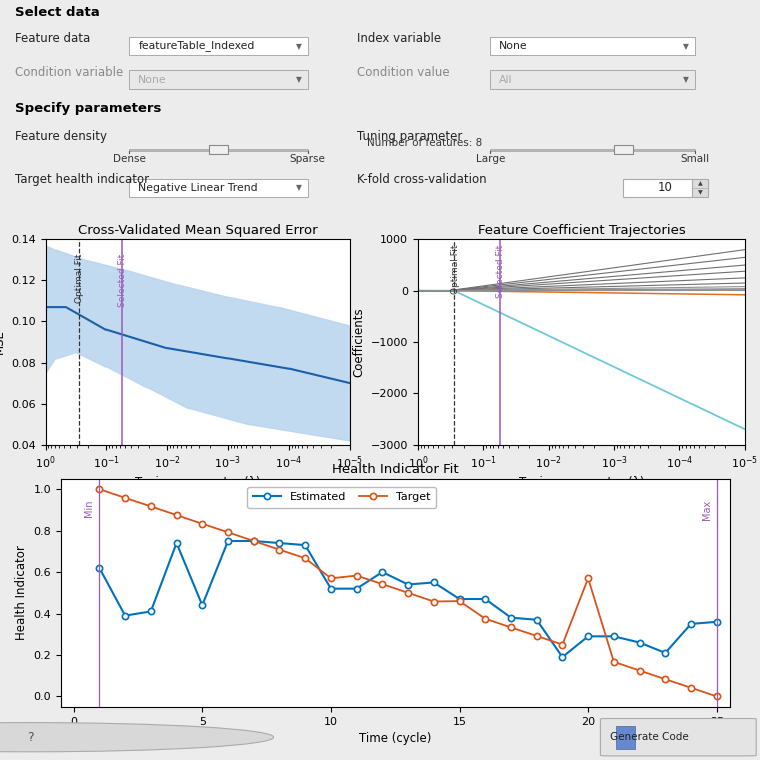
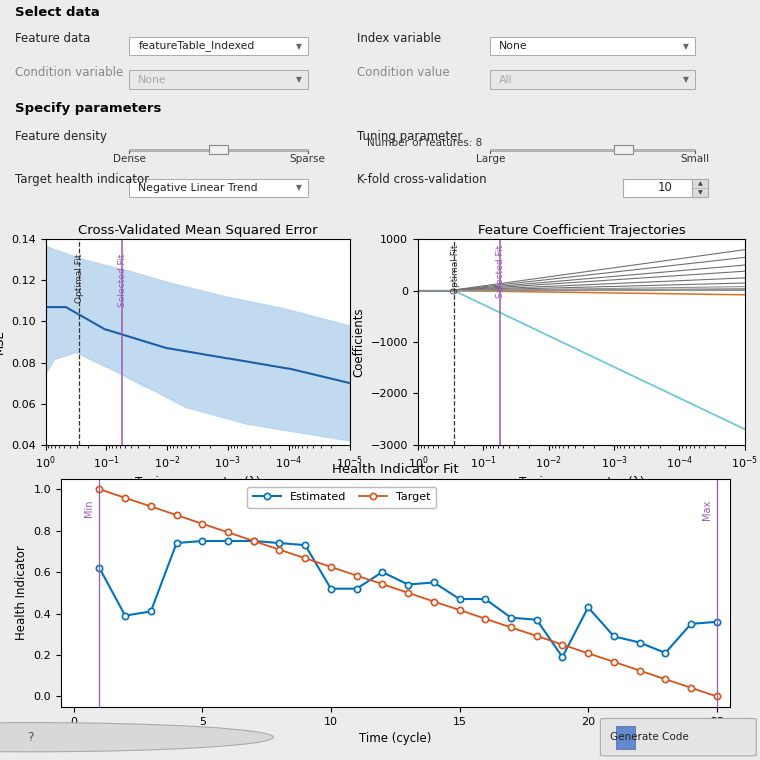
Health Indicator Fit/Estimated/5: 0.44 -> 0.75
Health Indicator Fit/Target/10: 0.570 -> 0.625
Health Indicator Fit/Target/15: 0.460 -> 0.417
Health Indicator Fit/Estimated/20: 0.29 -> 0.43
Health Indicator Fit/Target/20: 0.570 -> 0.208
